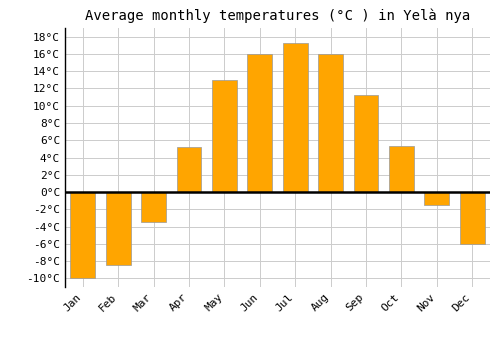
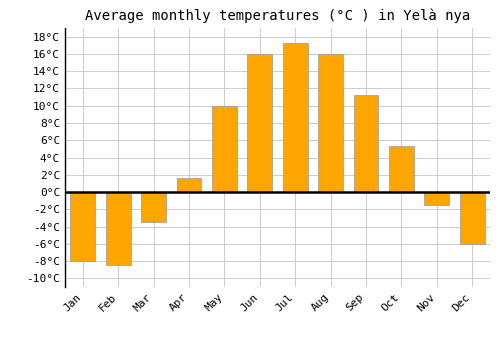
Jan: -10.0°C -> -8.0°C
Apr: 5.2°C -> 1.6°C
May: 13.0°C -> 10.0°C
